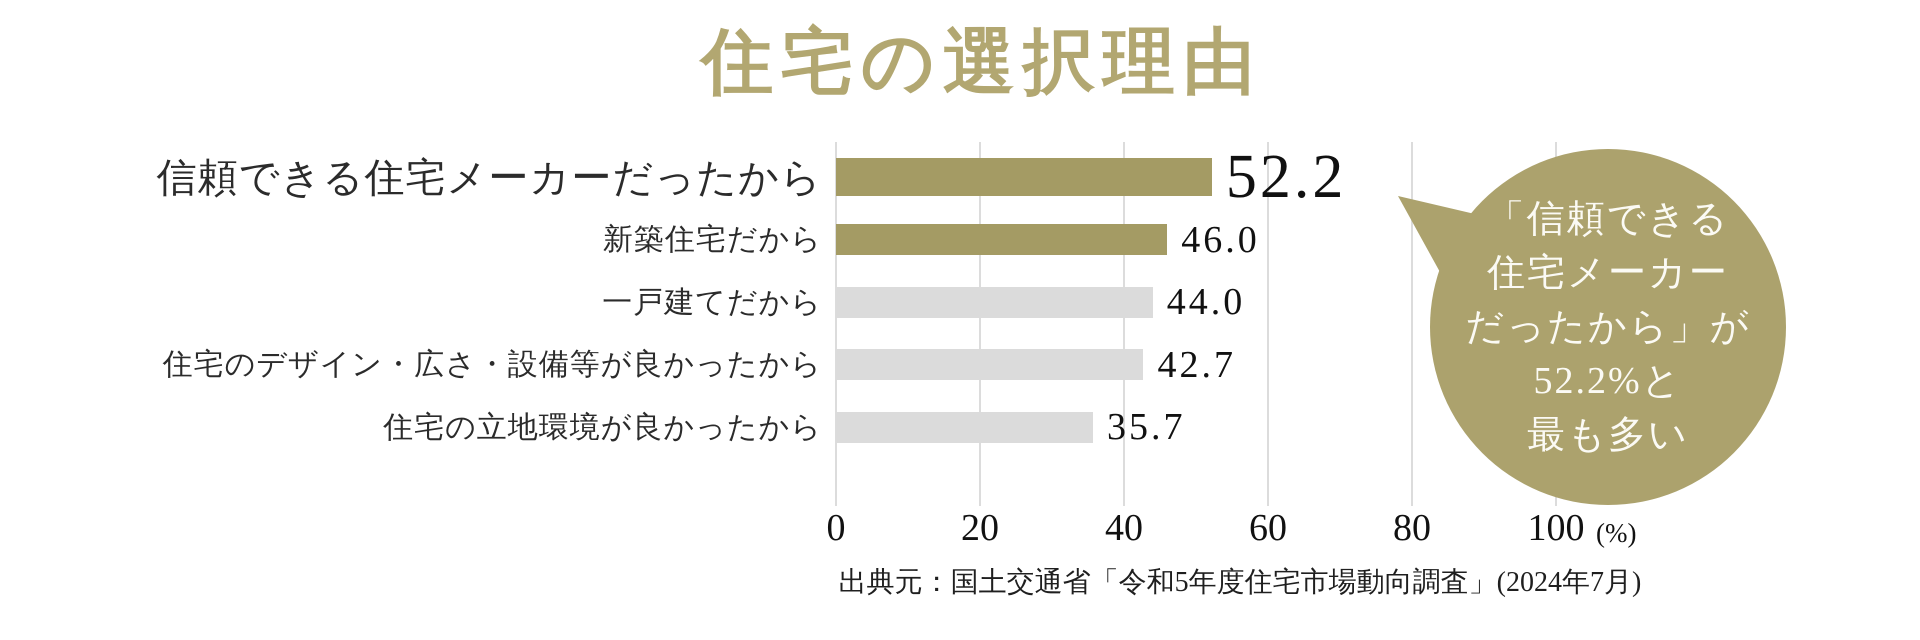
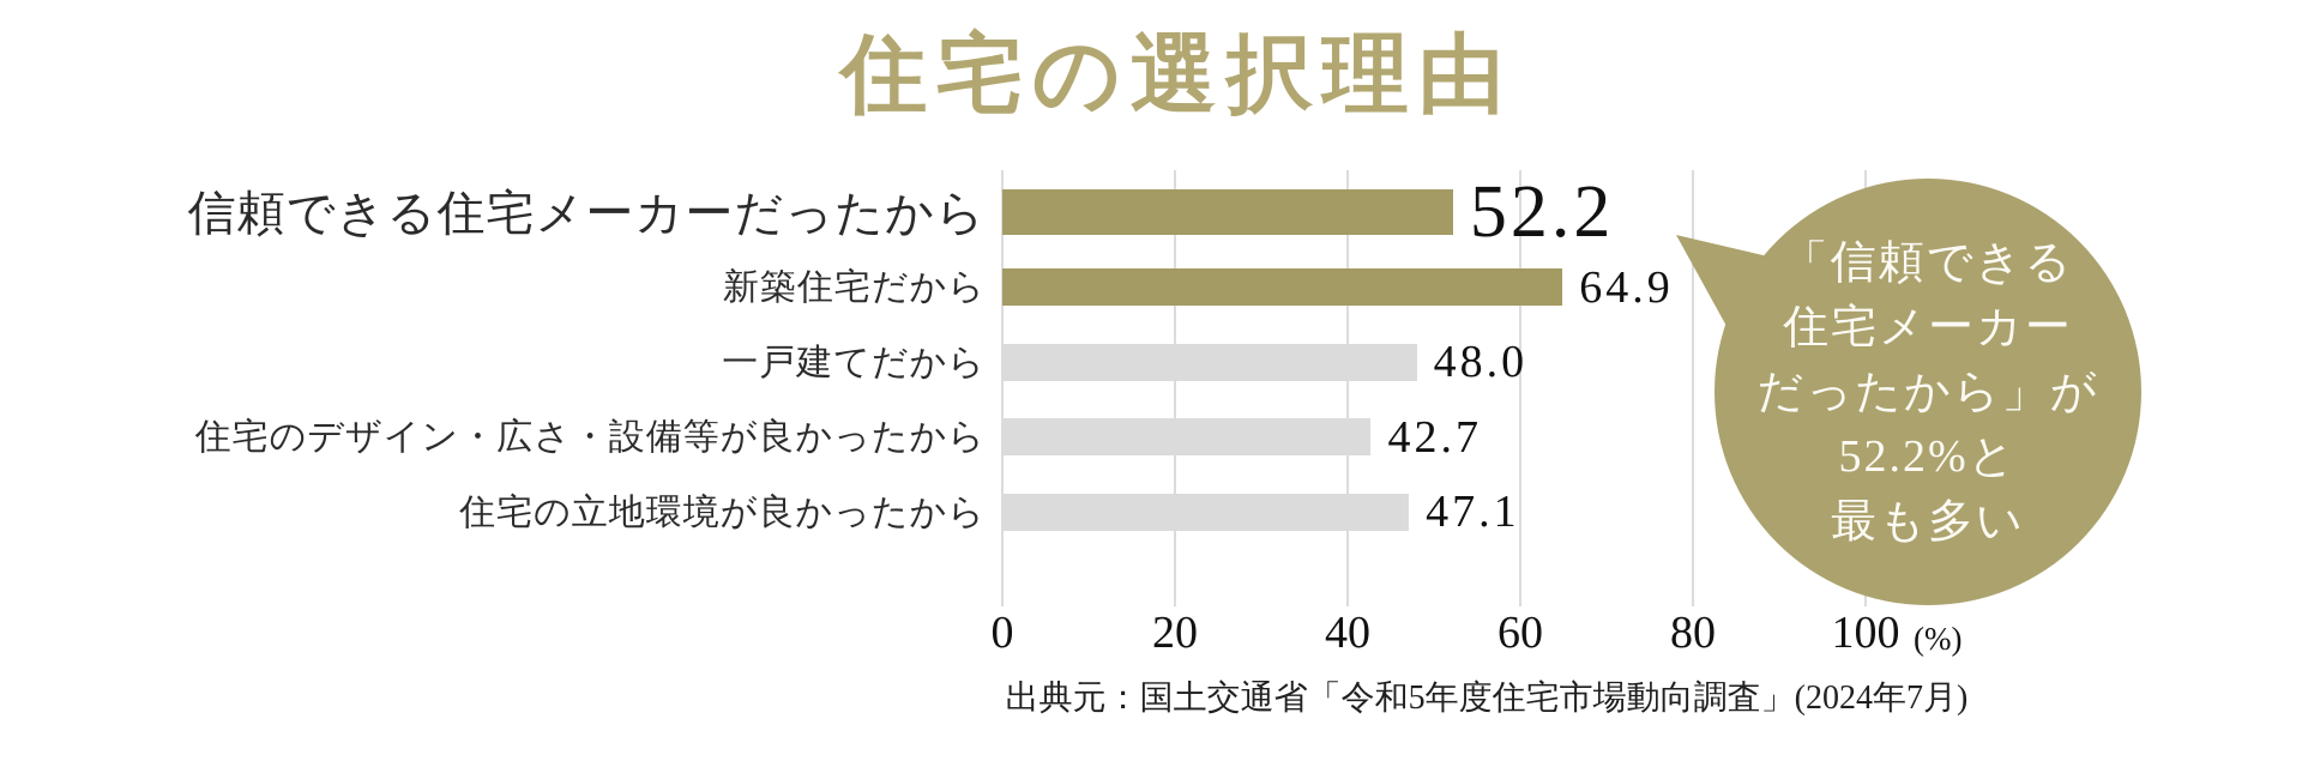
新築住宅だから: 46.0 -> 64.9
一戸建てだから: 44.0 -> 48.0
住宅の立地環境が良かったから: 35.7 -> 47.1
